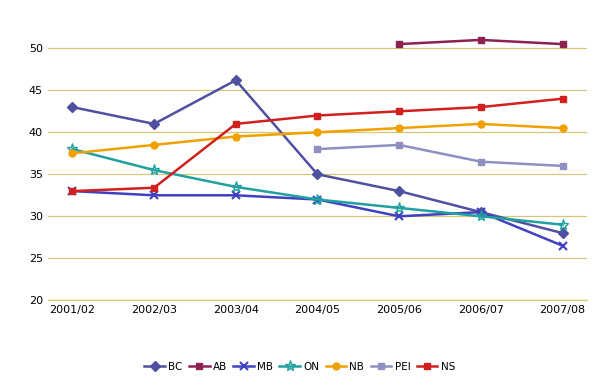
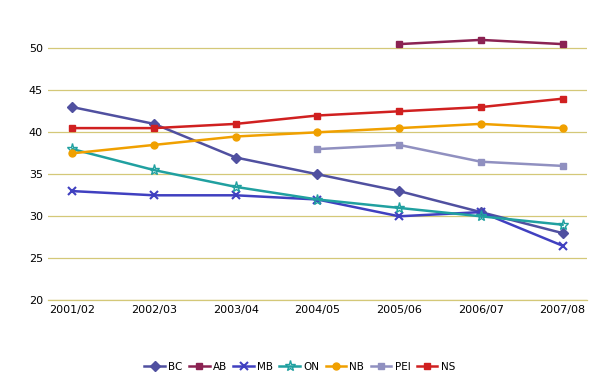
NS/2001/02: 33.0 -> 40.5
NS/2002/03: 33.4 -> 40.5
BC/2003/04: 46.2 -> 37.0
